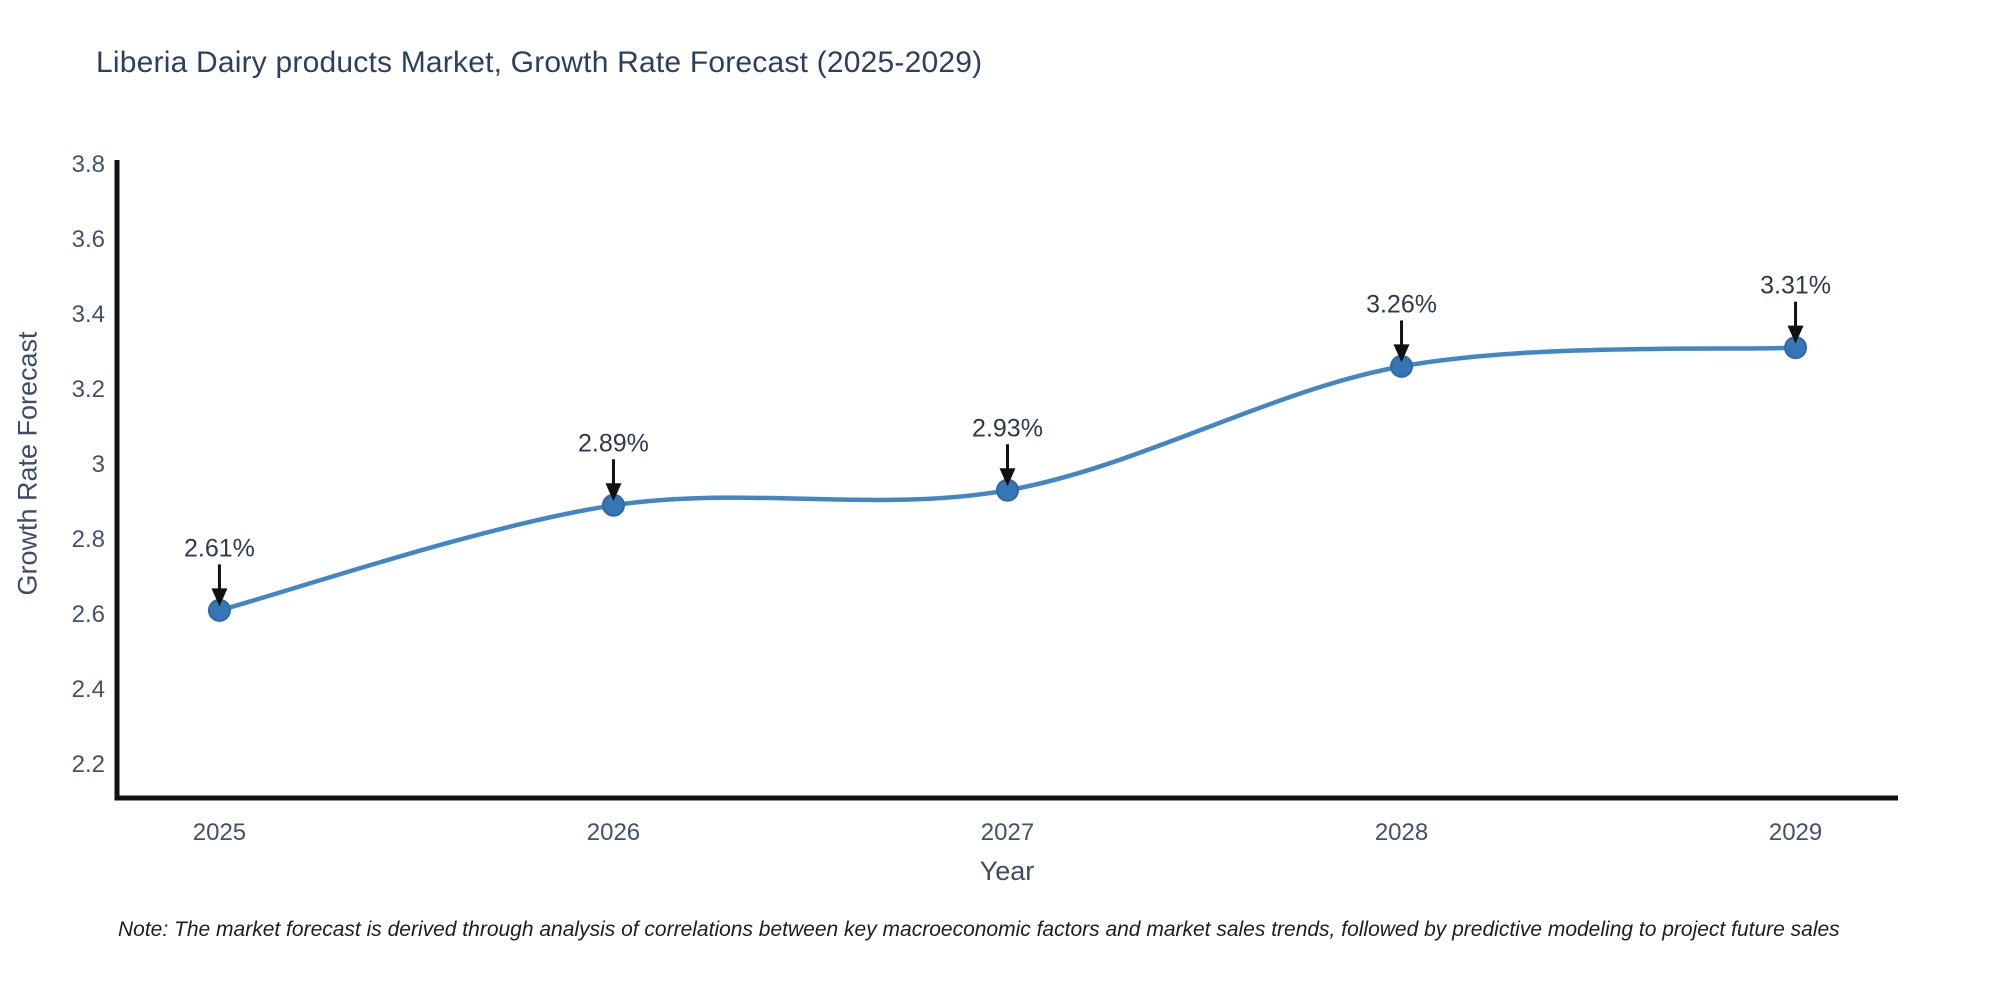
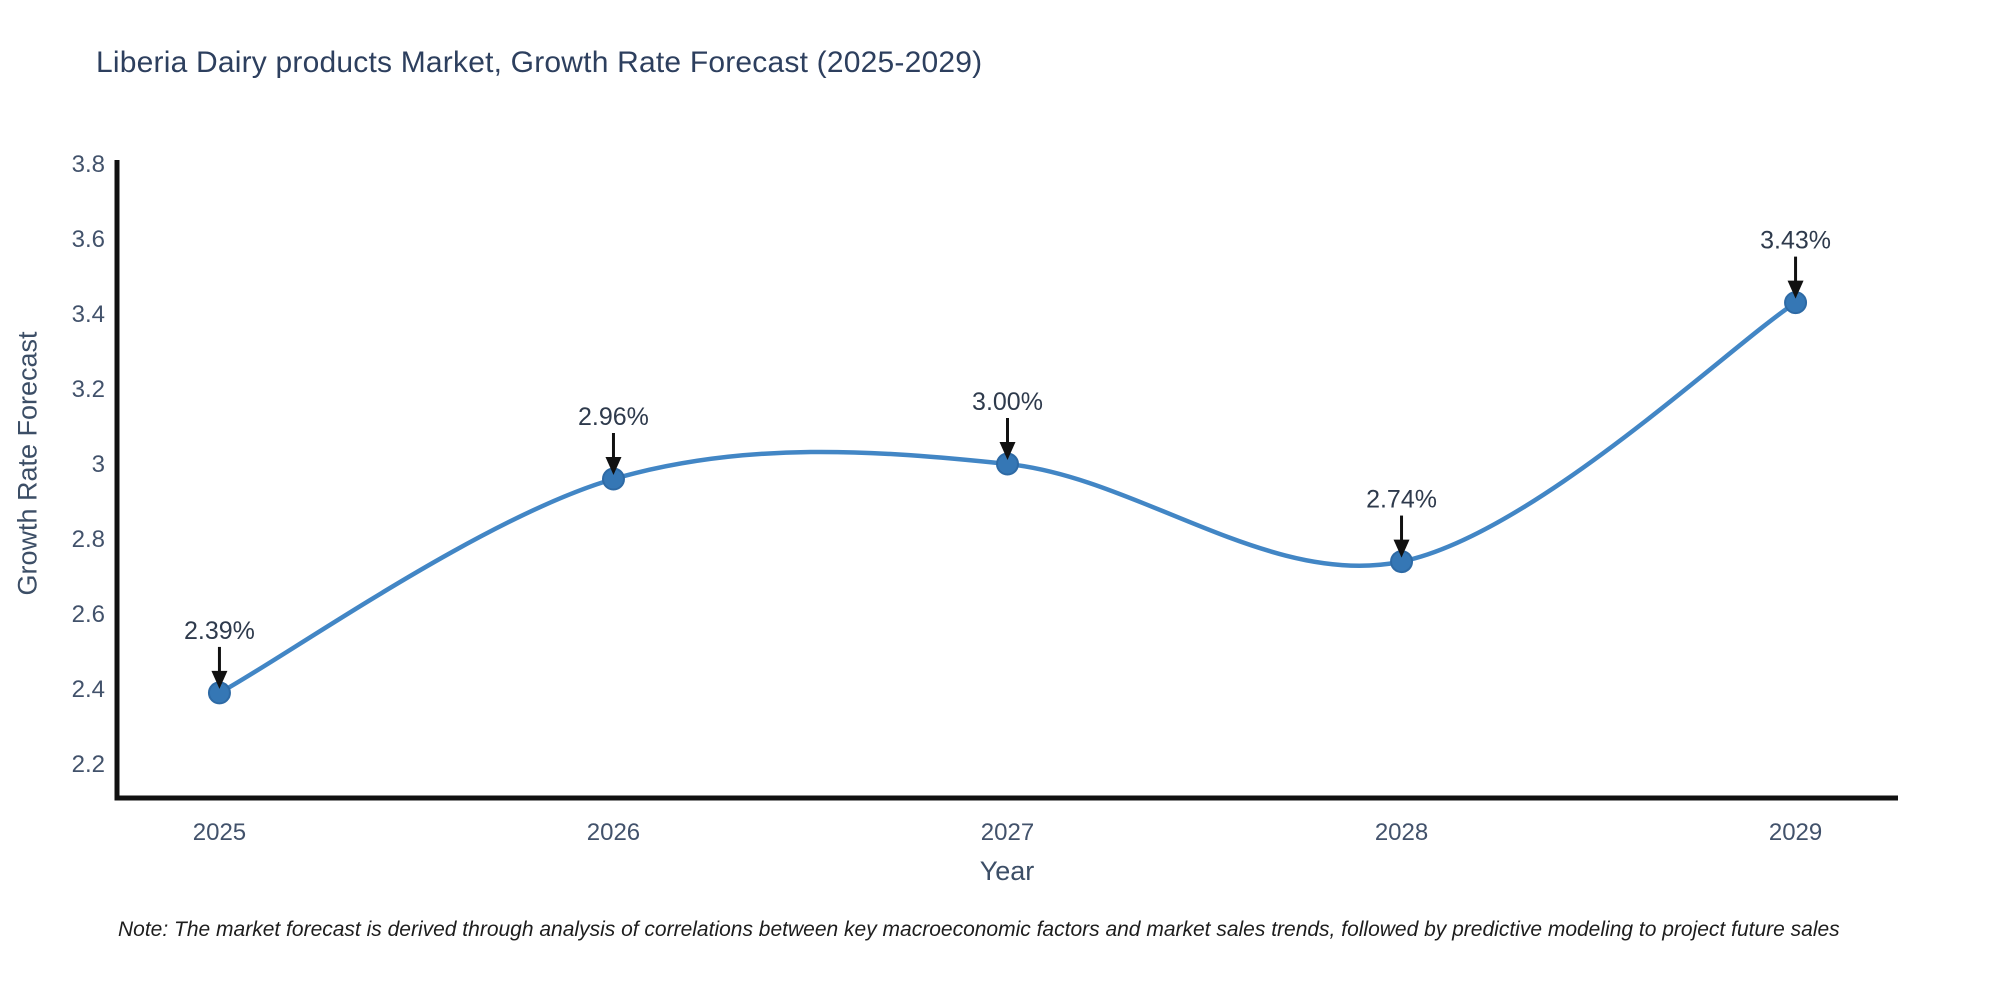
2025: 2.61% -> 2.39%
2026: 2.89% -> 2.96%
2027: 2.93% -> 3.00%
2028: 3.26% -> 2.74%
2029: 3.31% -> 3.43%
